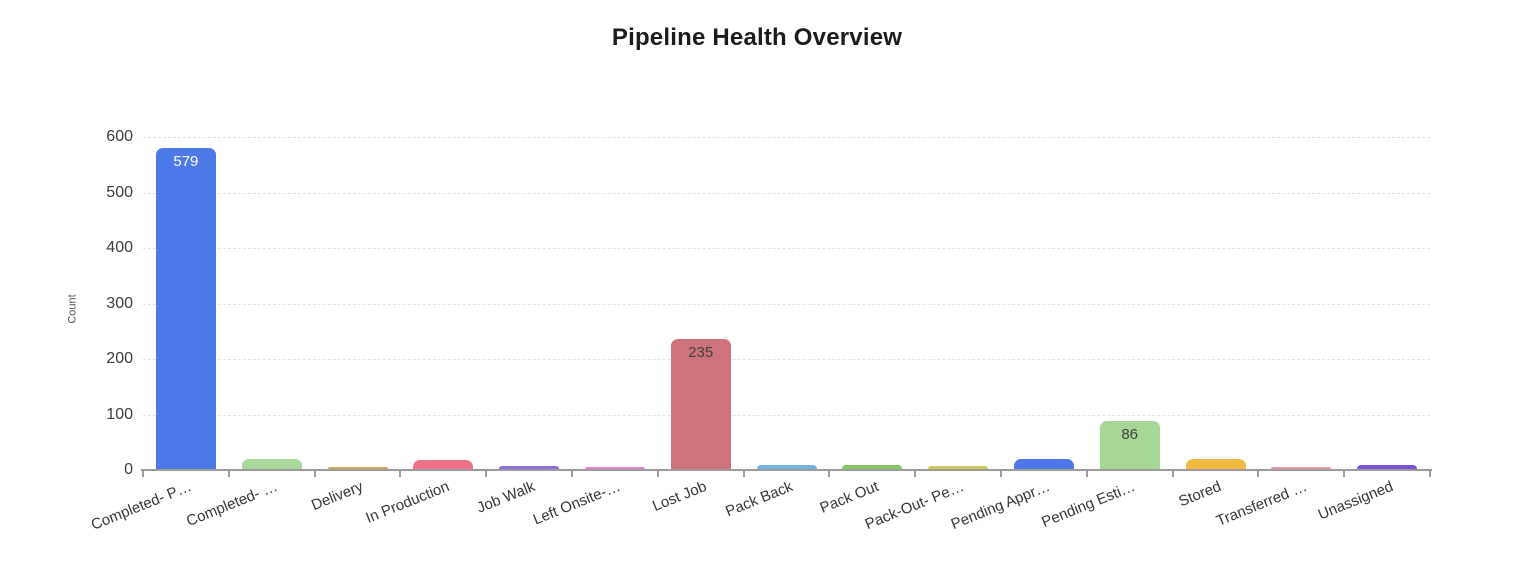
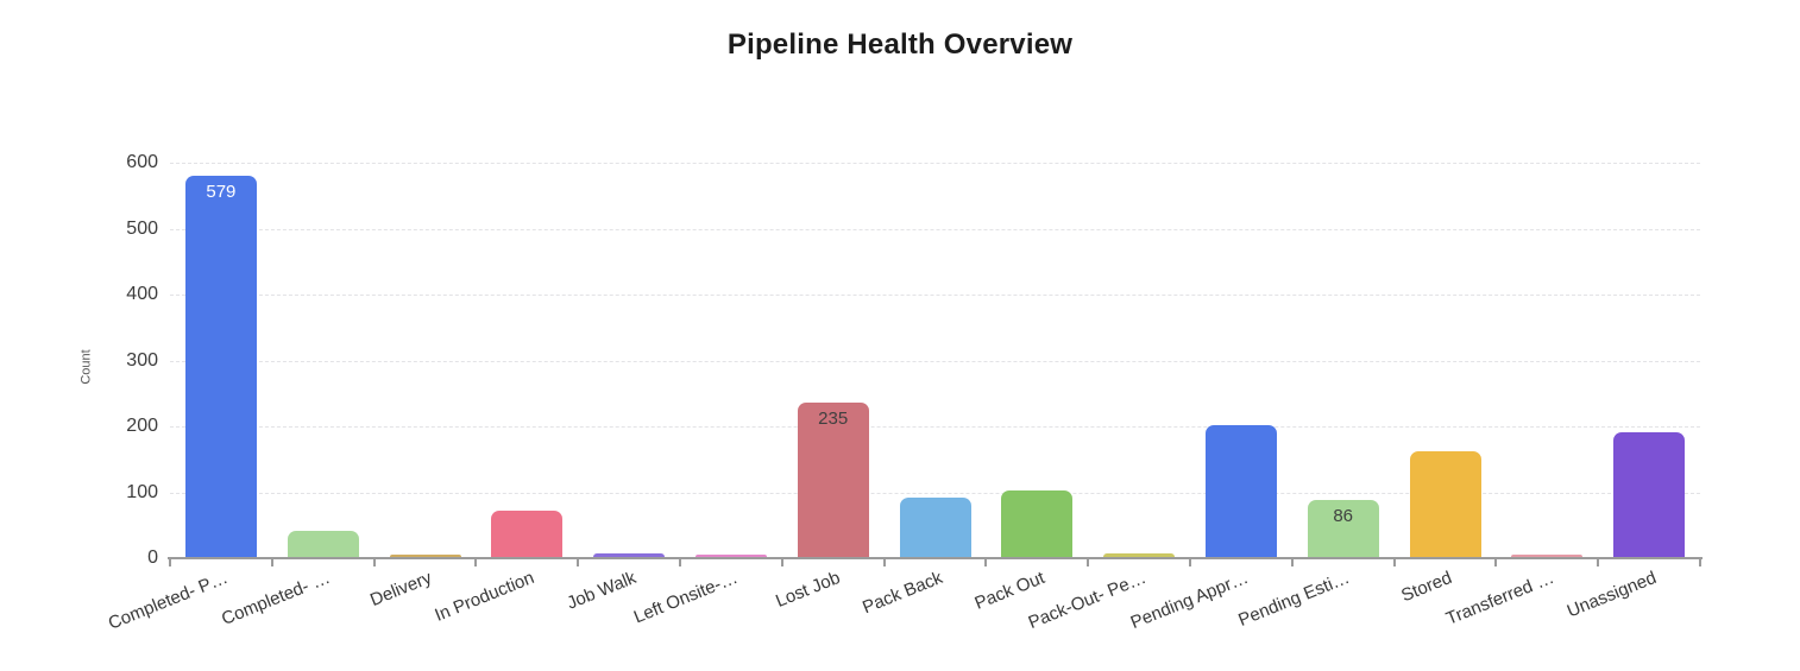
Completed- …: 20 -> 40
In Production: 20 -> 70
Pack Back: 10 -> 90
Pack Out: 10 -> 100
Pending Appr…: 20 -> 200
Stored: 20 -> 160
Unassigned: 10 -> 190
